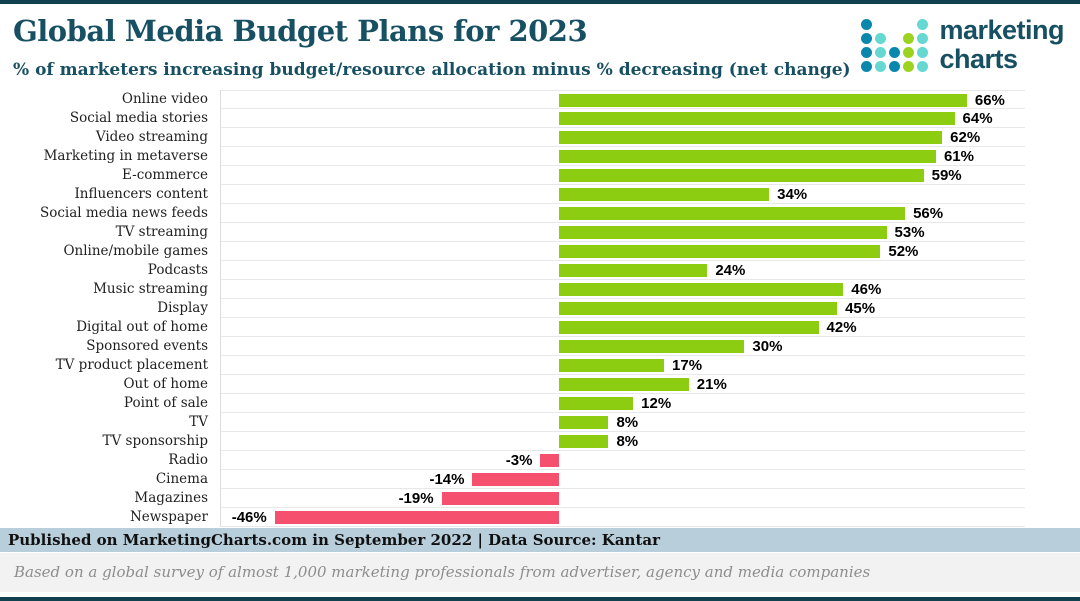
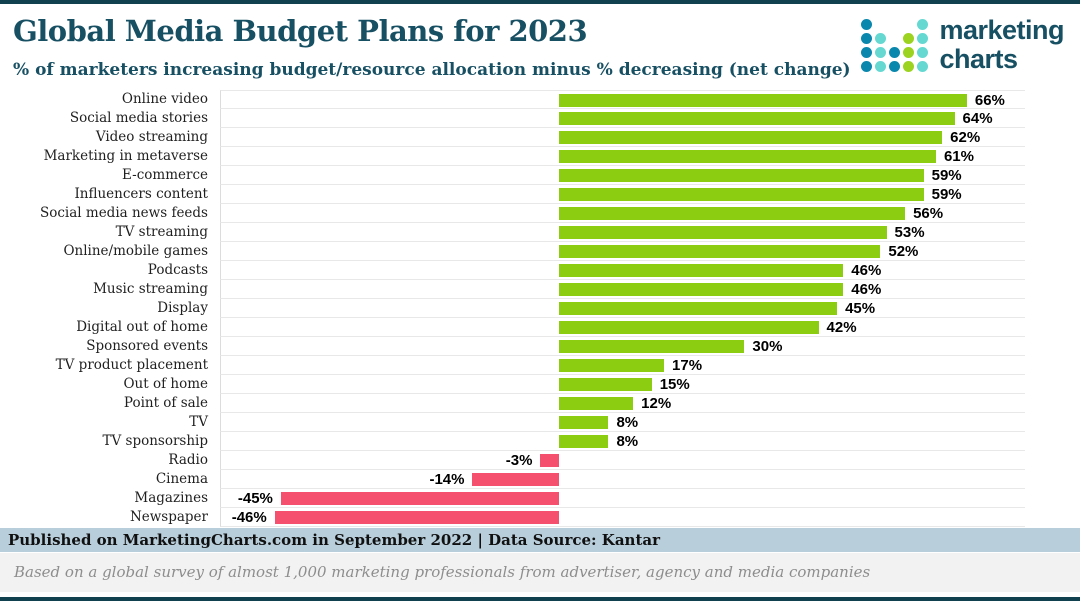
Influencers content: 34% -> 59%
Podcasts: 24% -> 46%
Out of home: 21% -> 15%
Magazines: -19% -> -45%
